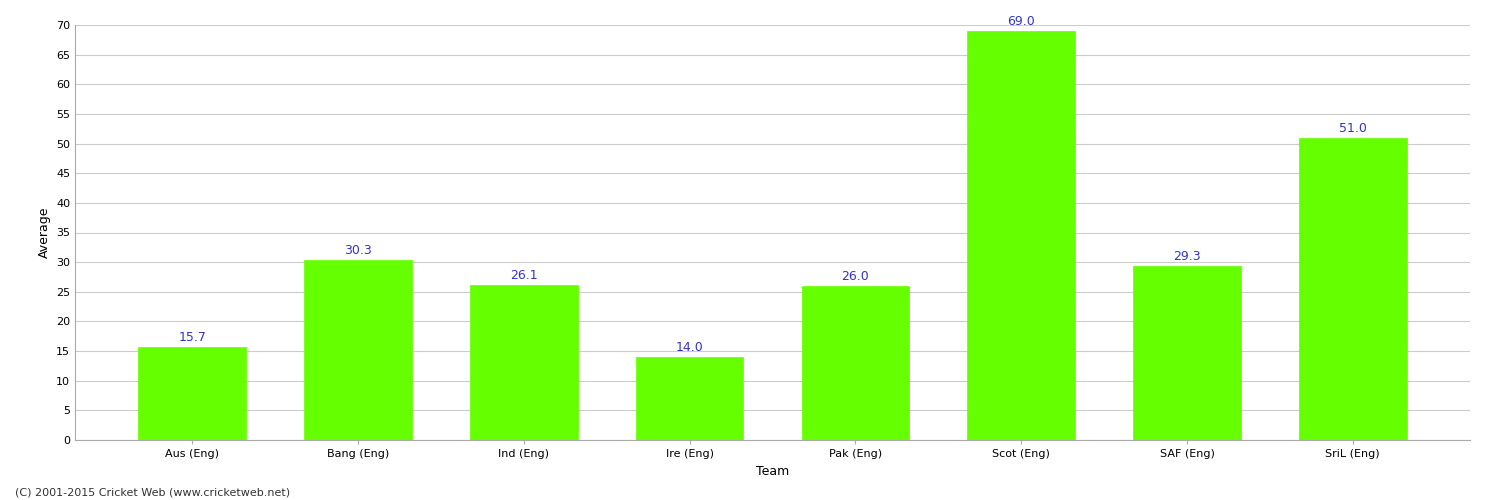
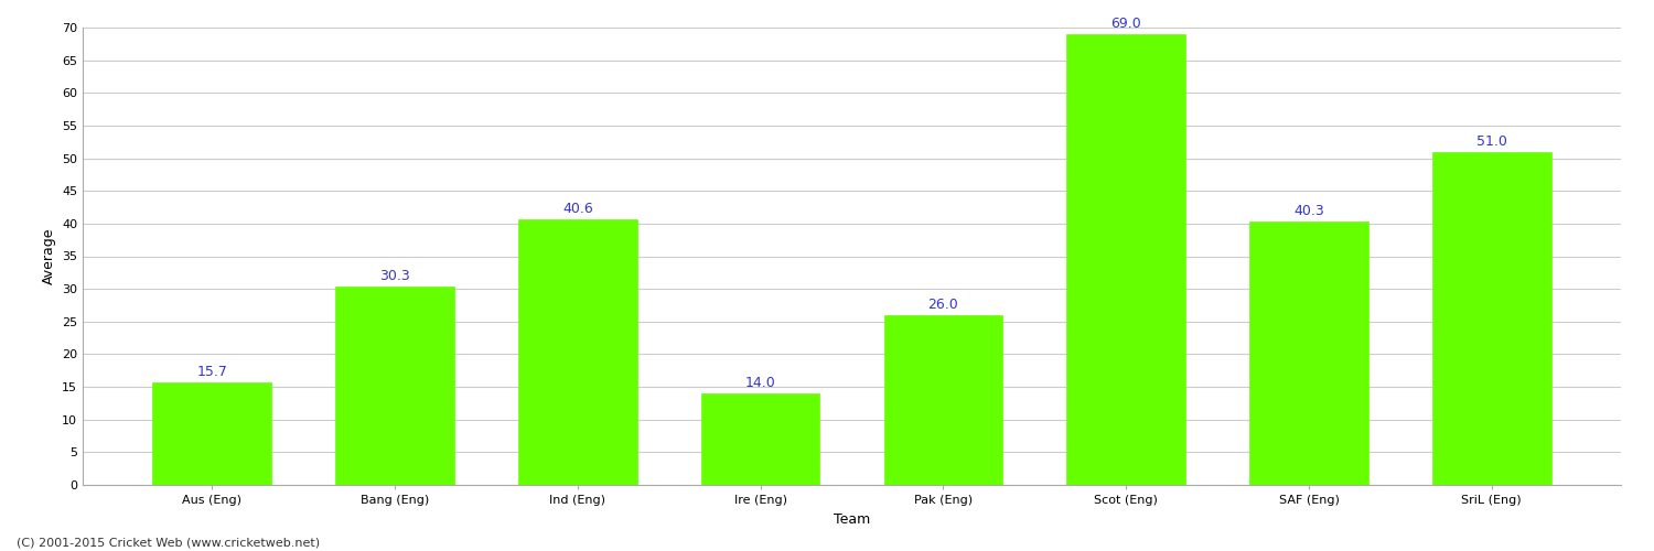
Ind (Eng): 26.1 -> 40.6
SAF (Eng): 29.3 -> 40.3
